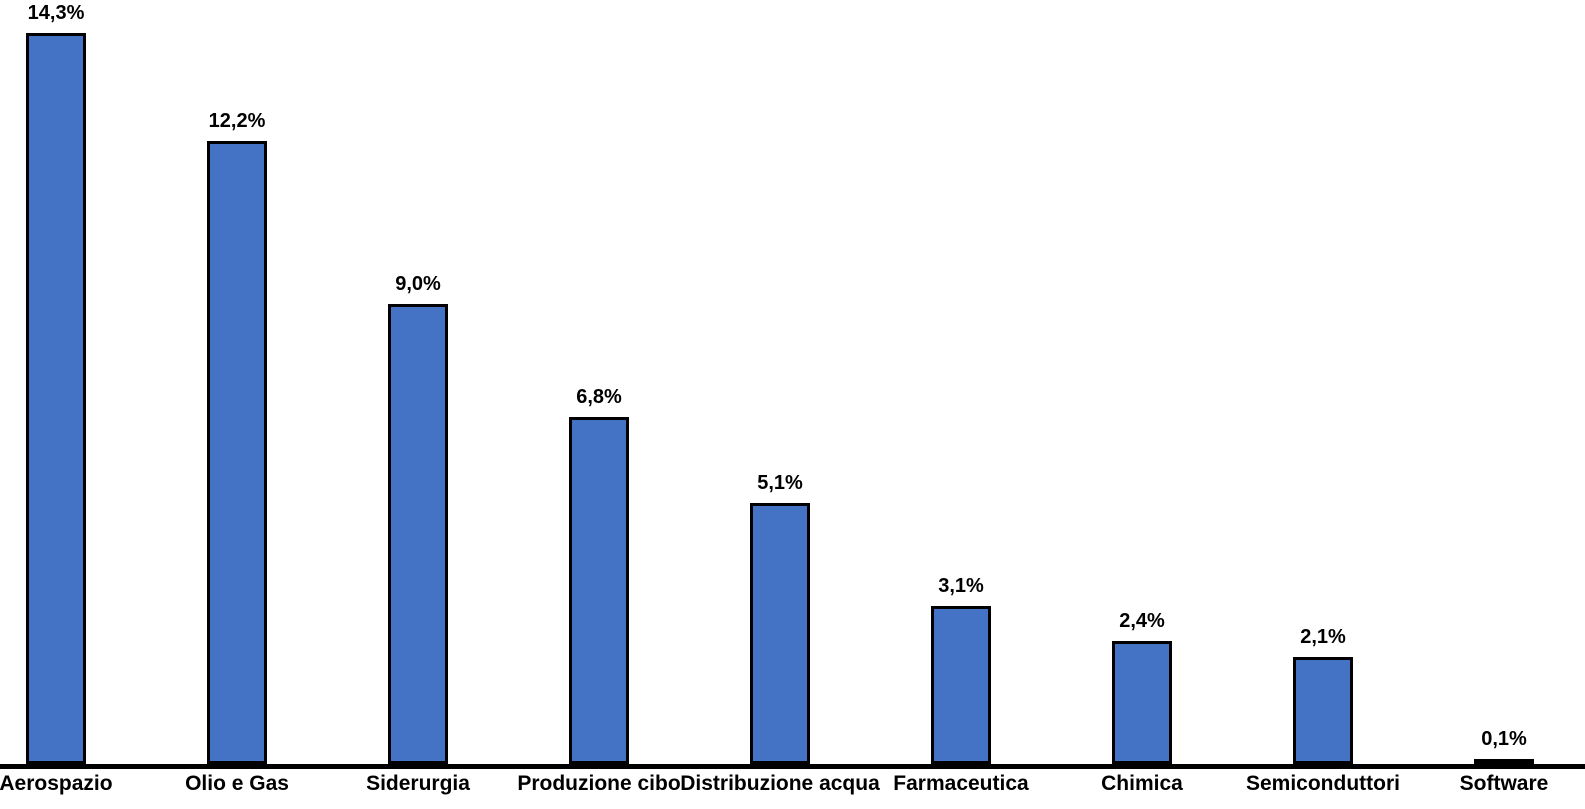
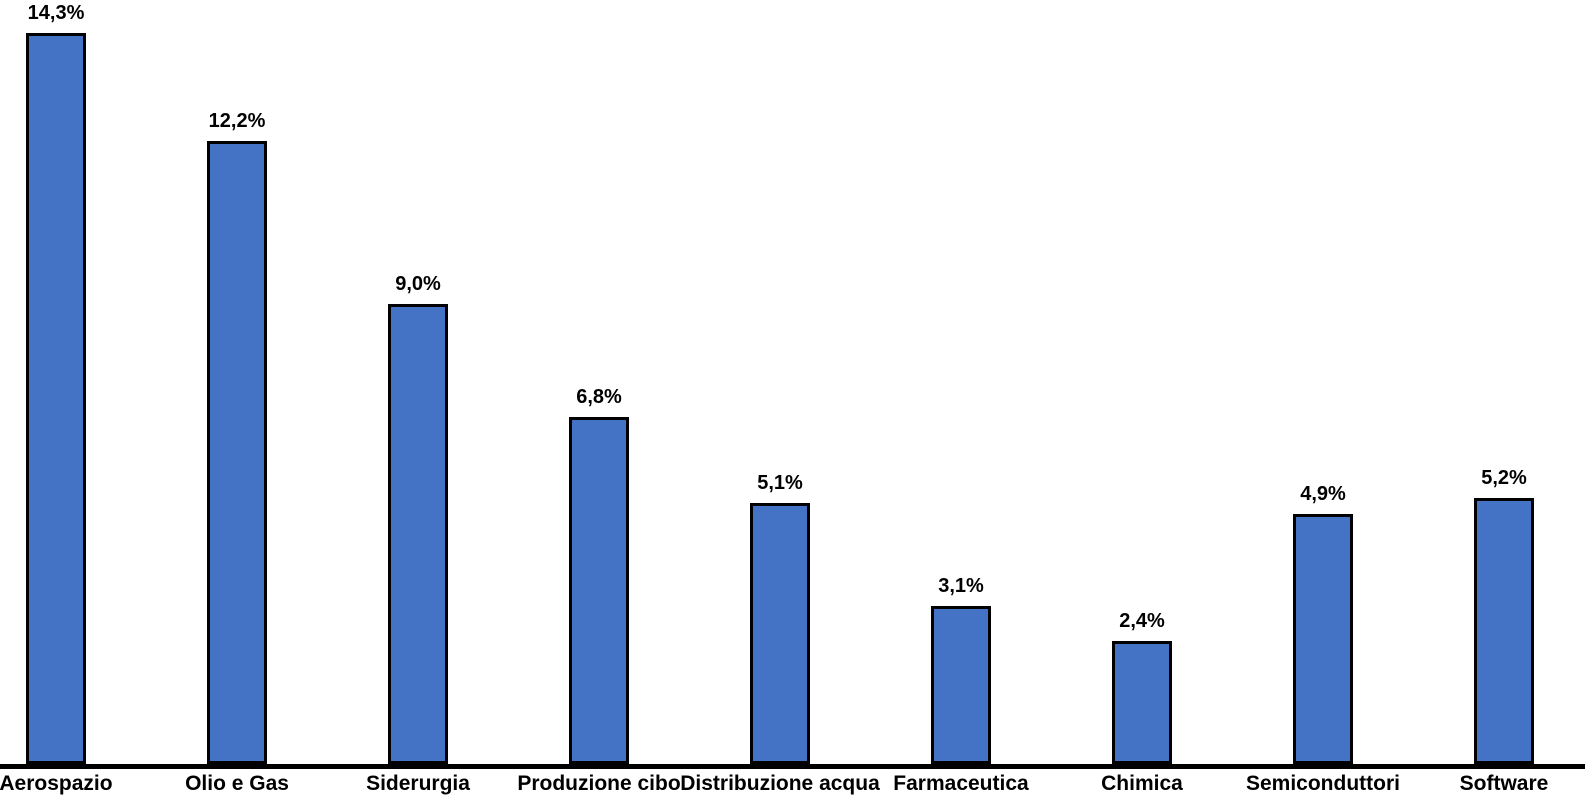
Semiconduttori: 2,1% -> 4,9%
Software: 0,1% -> 5,2%
